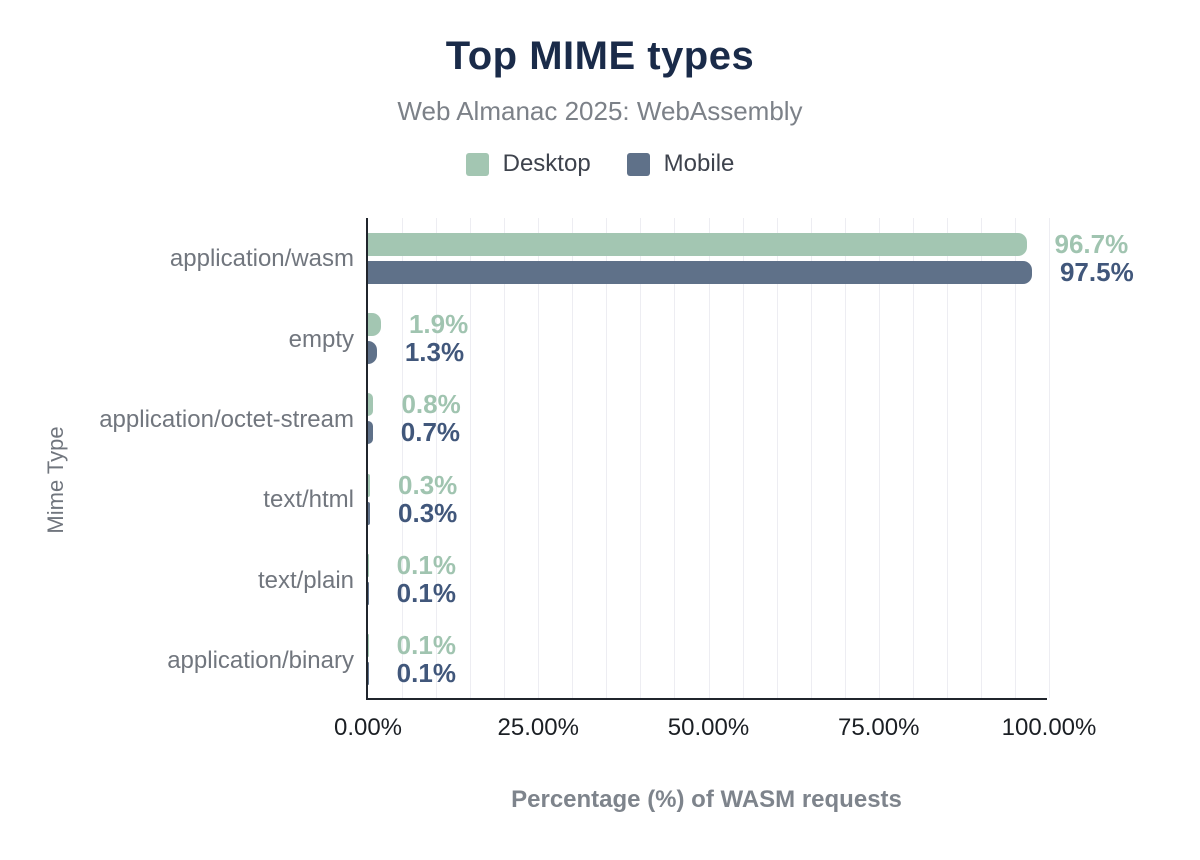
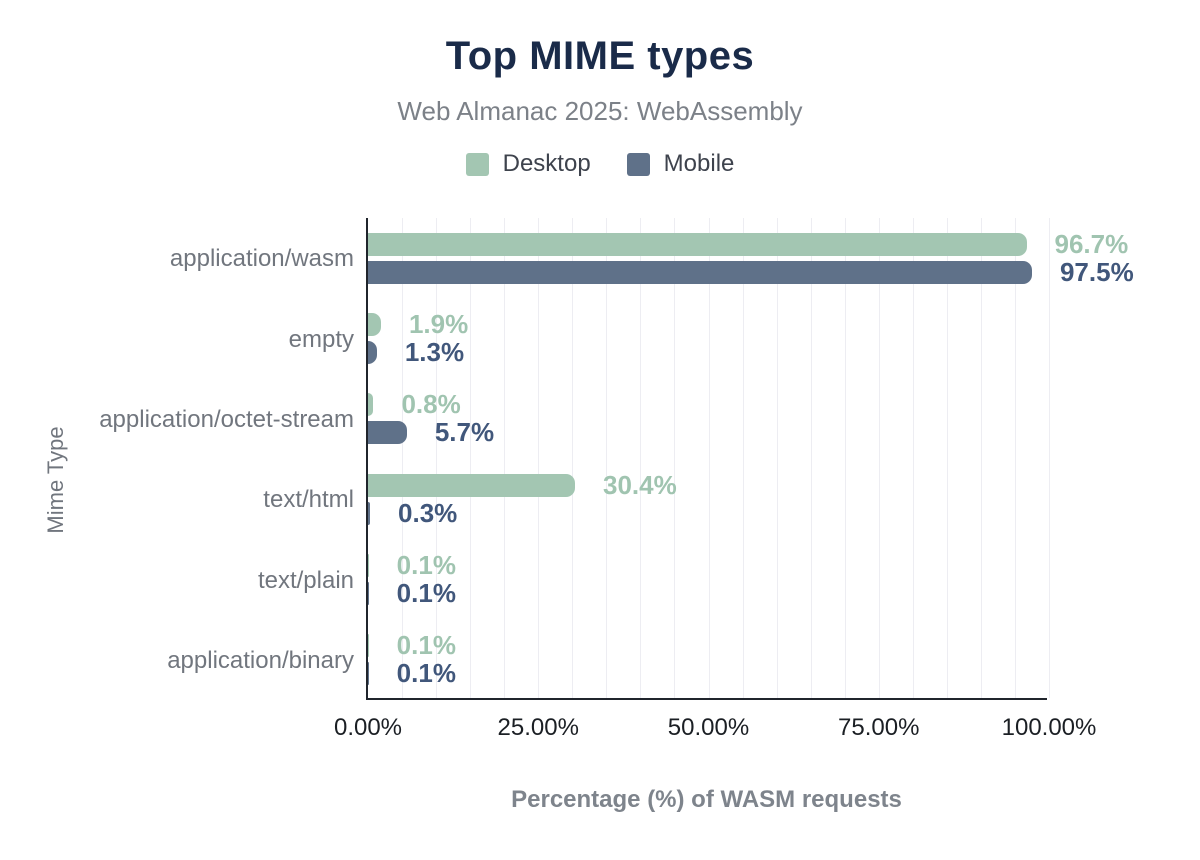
Mobile/application/octet-stream: 0.7% -> 5.7%
Desktop/text/html: 0.3% -> 30.4%
